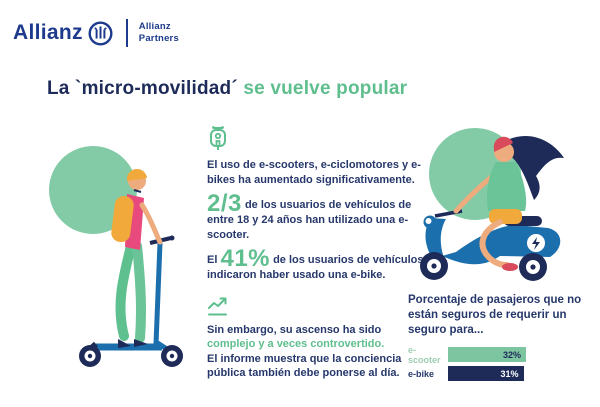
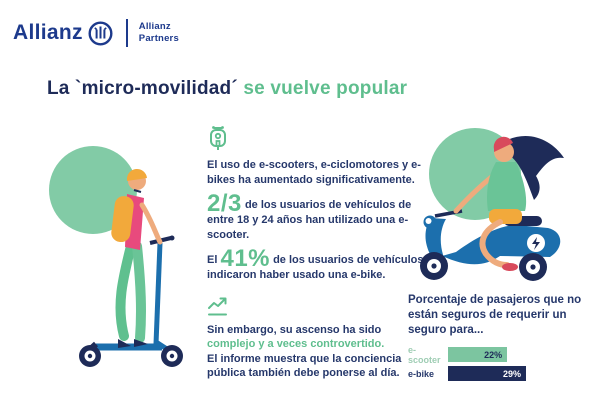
e-scooter: 32% -> 22%
e-bike: 31% -> 29%
